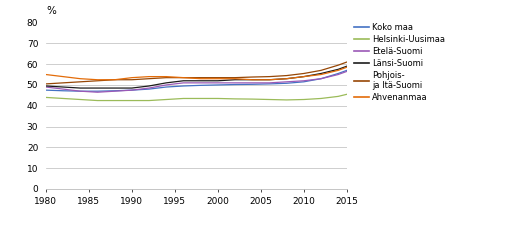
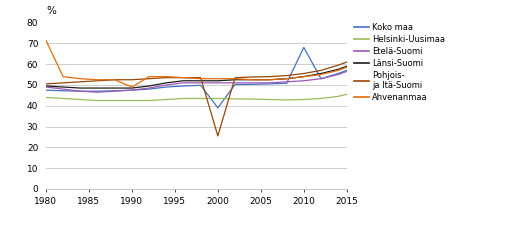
Ahvenanmaa/1980: 55.0 -> 71.5
Ahvenanmaa/1990: 53.5 -> 49.0
Koko maa/2000: 50.0 -> 39.0
Pohjois- ja Itä-Suomi/2000: 53.5 -> 25.5
Koko maa/2010: 51.5 -> 68.0
